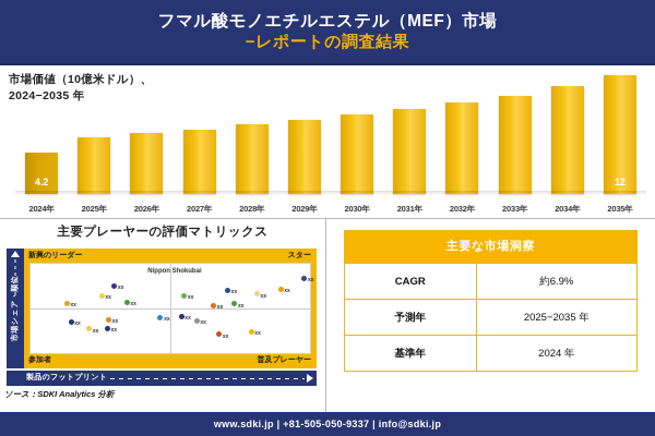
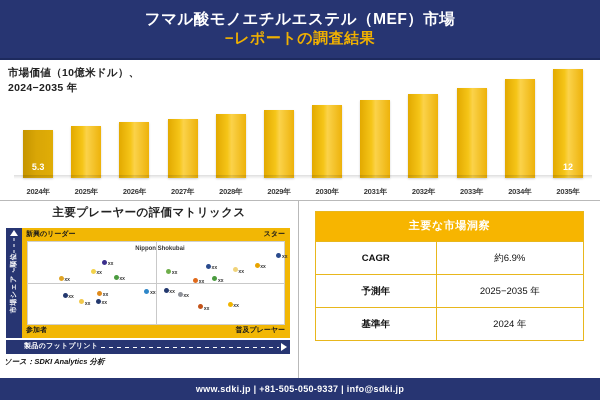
2024年: 4.2 -> 5.3
